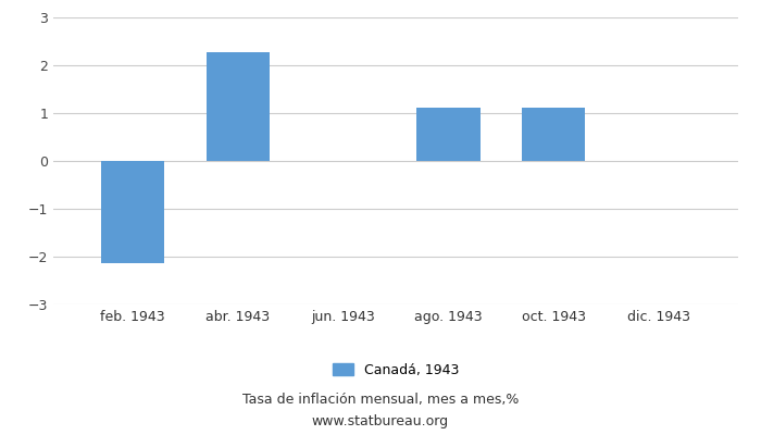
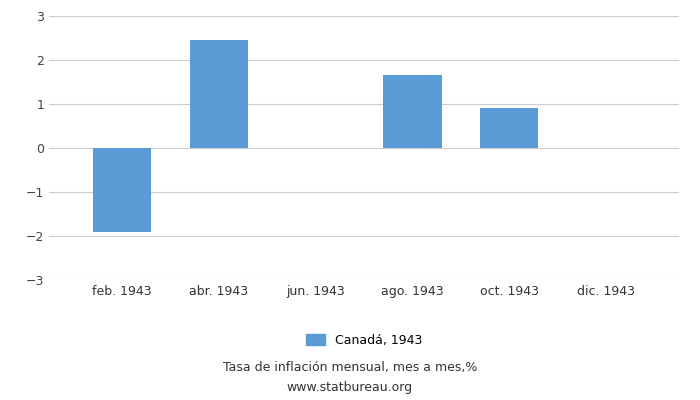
feb. 1943: -2.13 -> -1.90
abr. 1943: 2.27 -> 2.45
ago. 1943: 1.12 -> 1.65
oct. 1943: 1.12 -> 0.90
